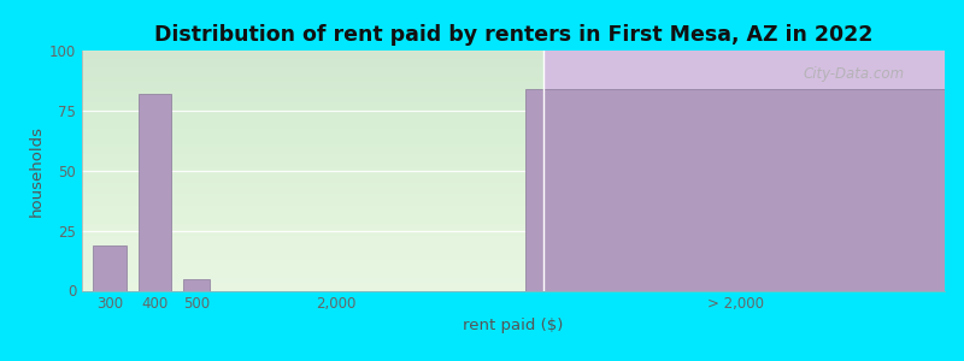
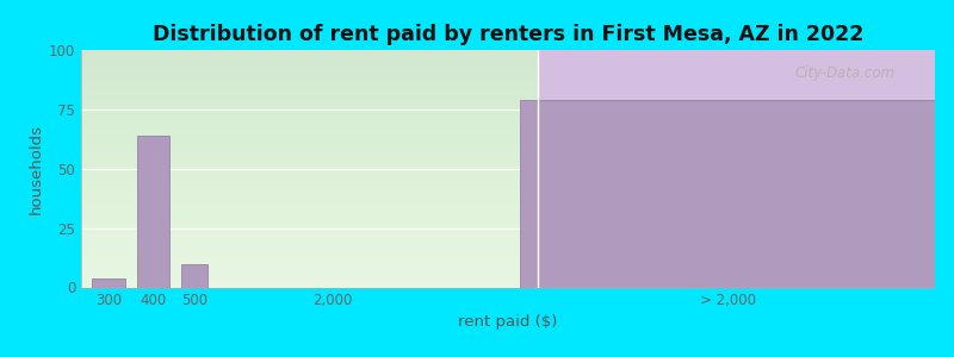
300: 19 -> 4
400: 82 -> 64
500: 5 -> 10
> 2,000: 84 -> 79
